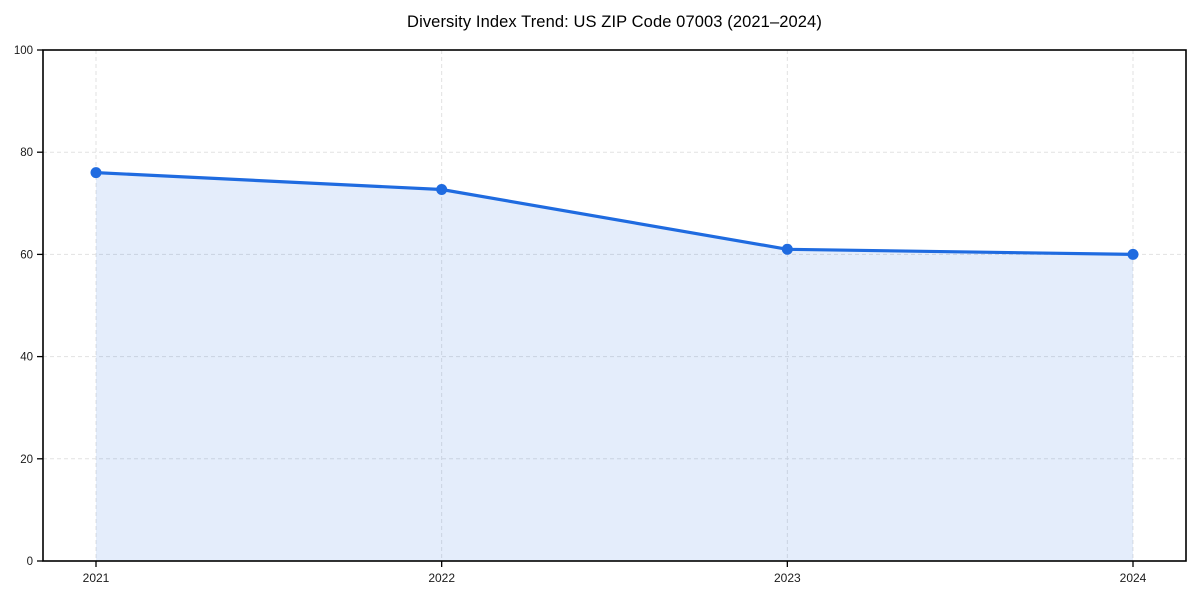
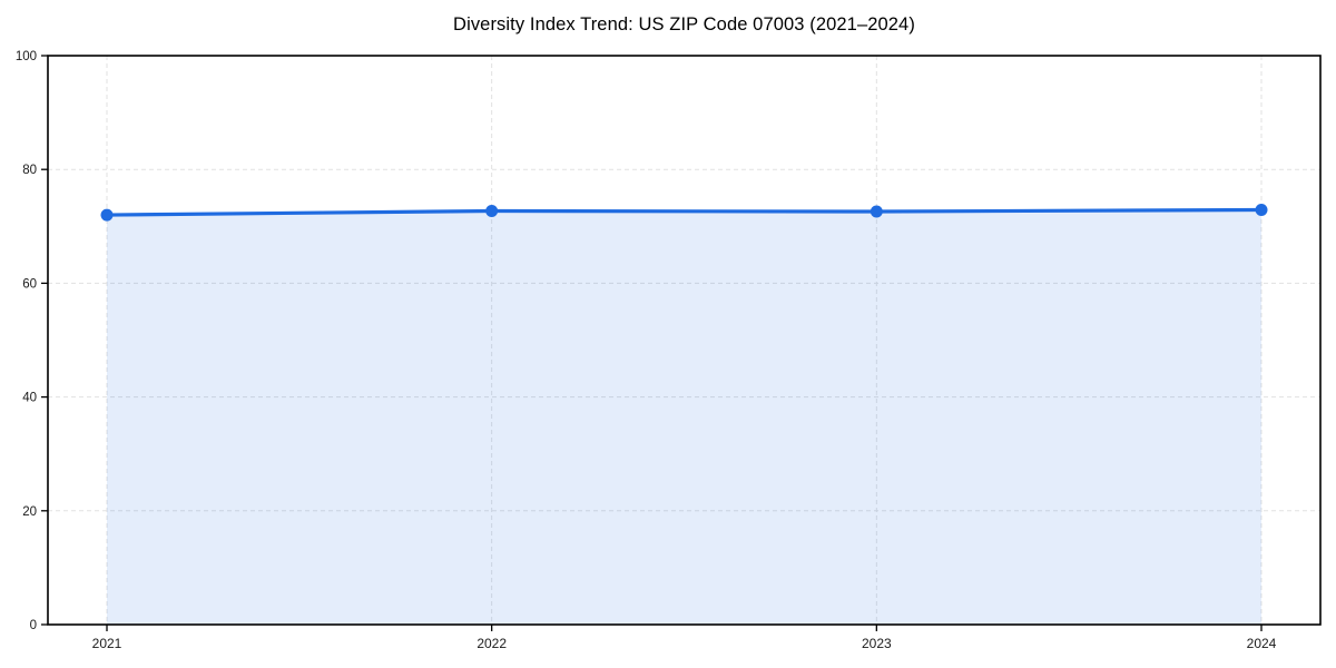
2021: 76 -> 72
2023: 61 -> 73
2024: 60 -> 73
